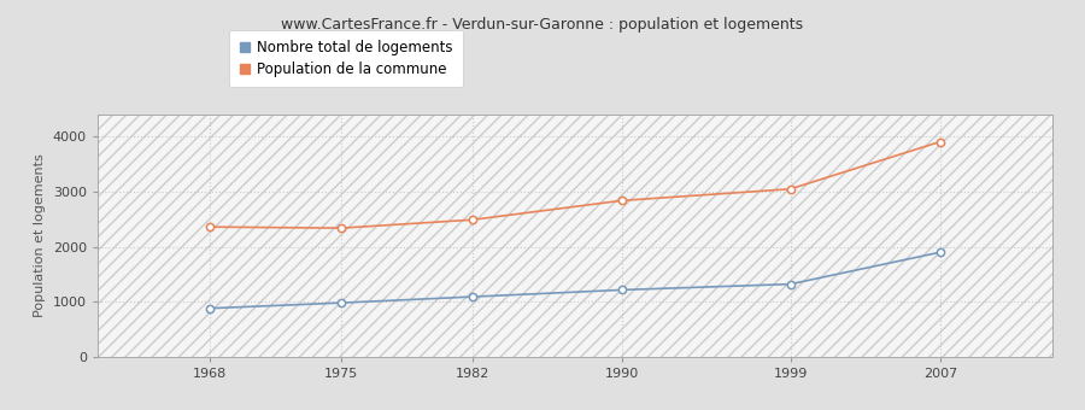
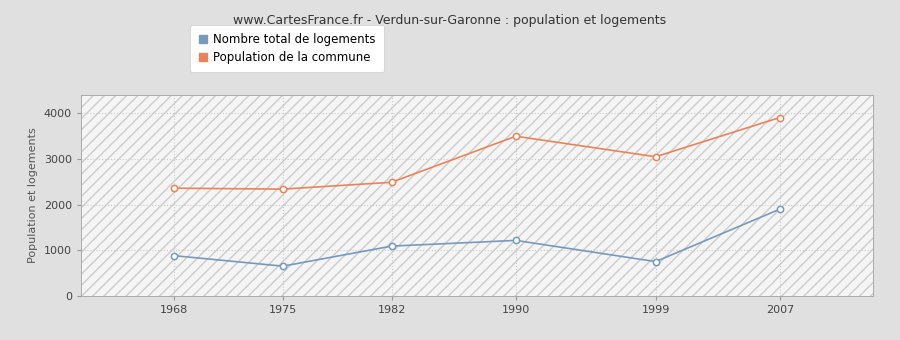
Nombre total de logements/1975: 980 -> 650
Population de la commune/1990: 2840 -> 3500
Nombre total de logements/1999: 1320 -> 750
